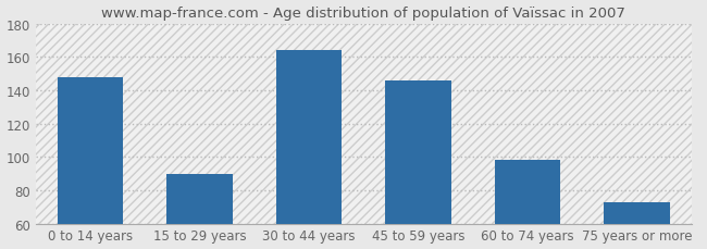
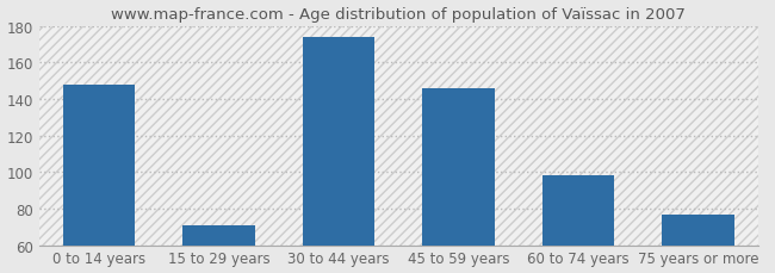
15 to 29 years: 90 -> 71
30 to 44 years: 164 -> 174
75 years or more: 73 -> 77
